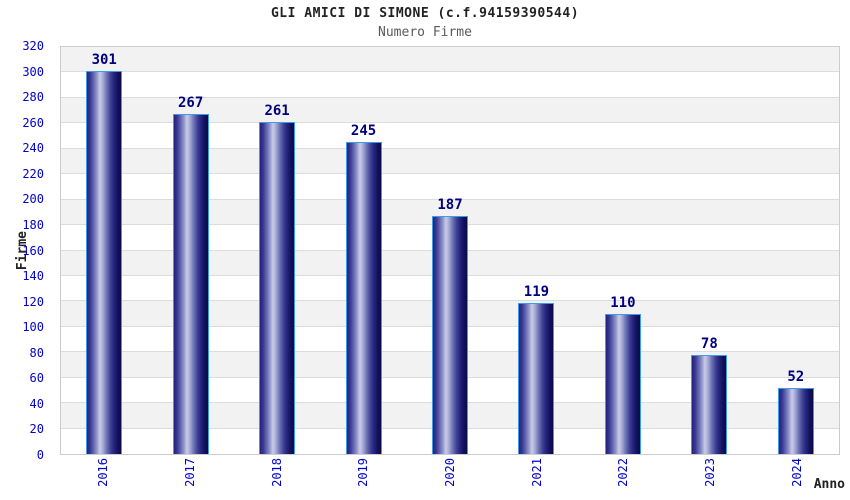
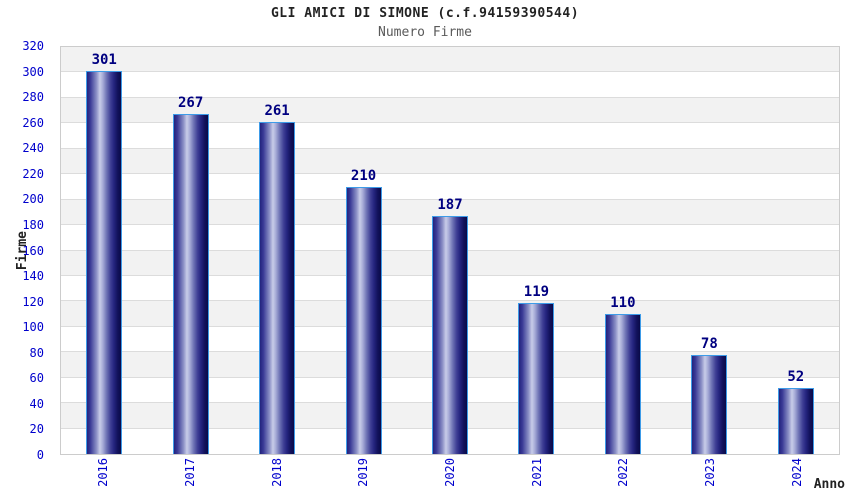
2019: 245 -> 210
